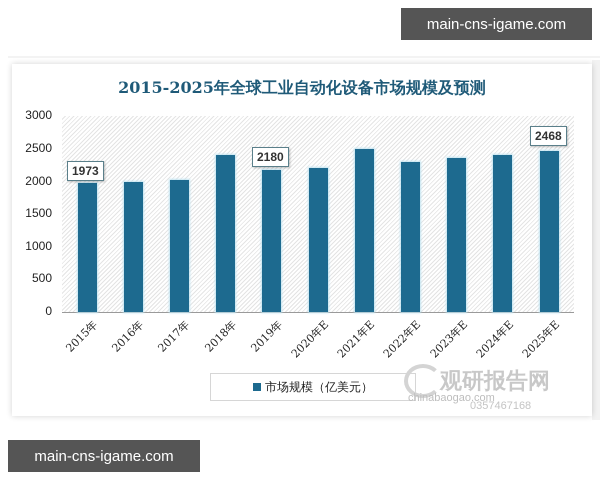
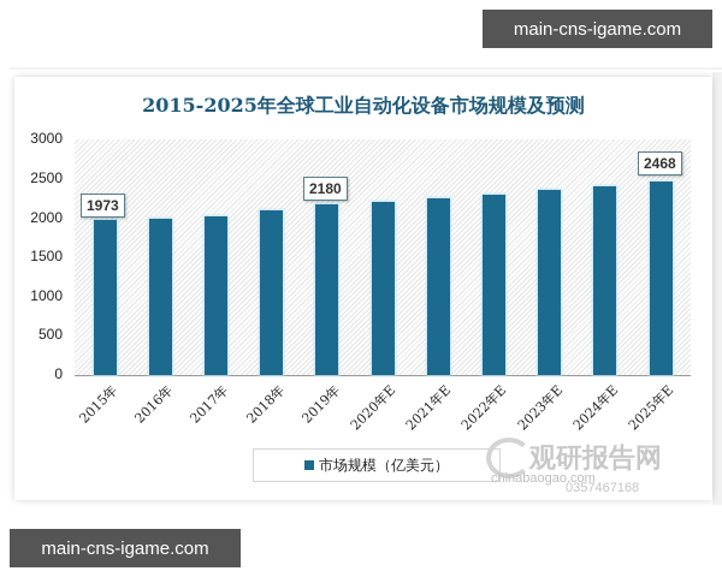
2018年: 2400 -> 2100
2021年E: 2500 -> 2200
